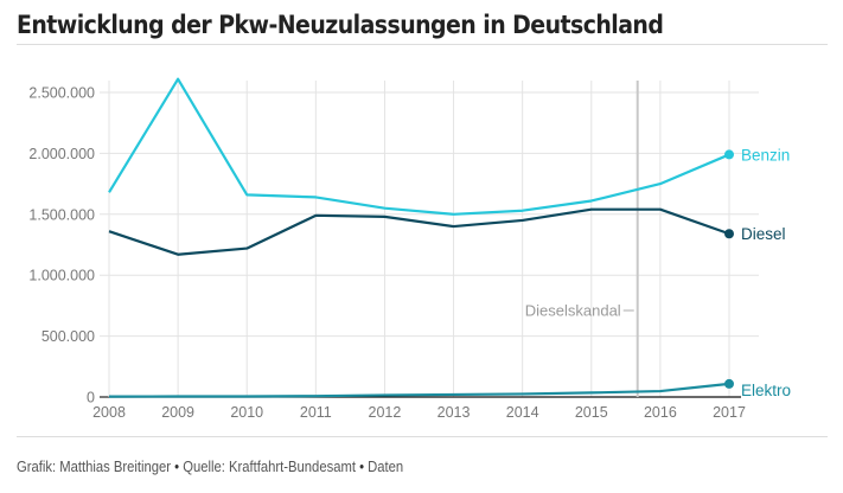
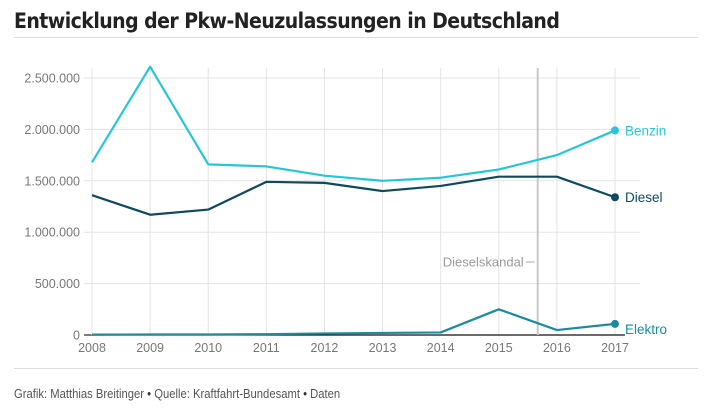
Elektro/2015: 40000 -> 250000
